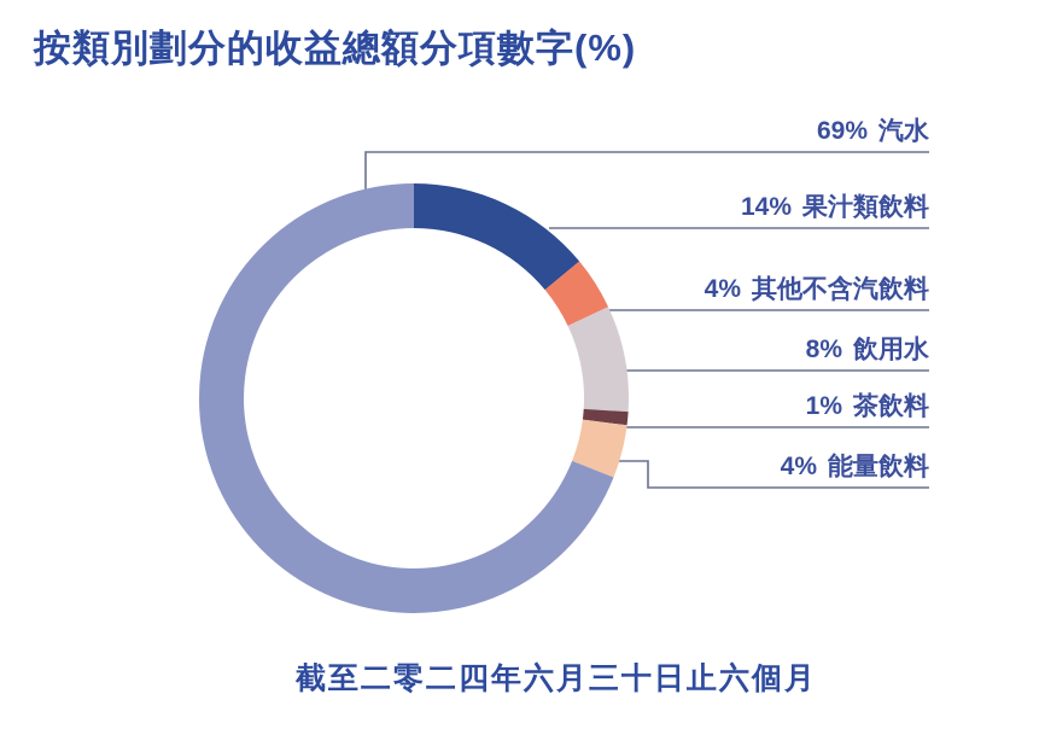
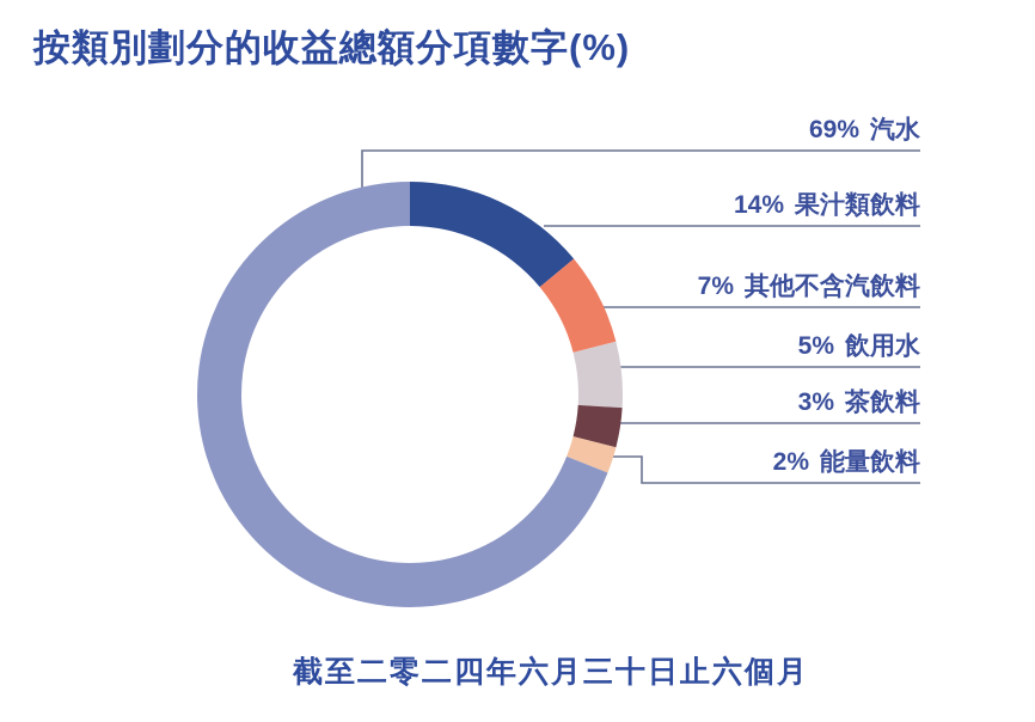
其他不含汽飲料: 4% -> 7%
飲用水: 8% -> 5%
茶飲料: 1% -> 3%
能量飲料: 4% -> 2%
